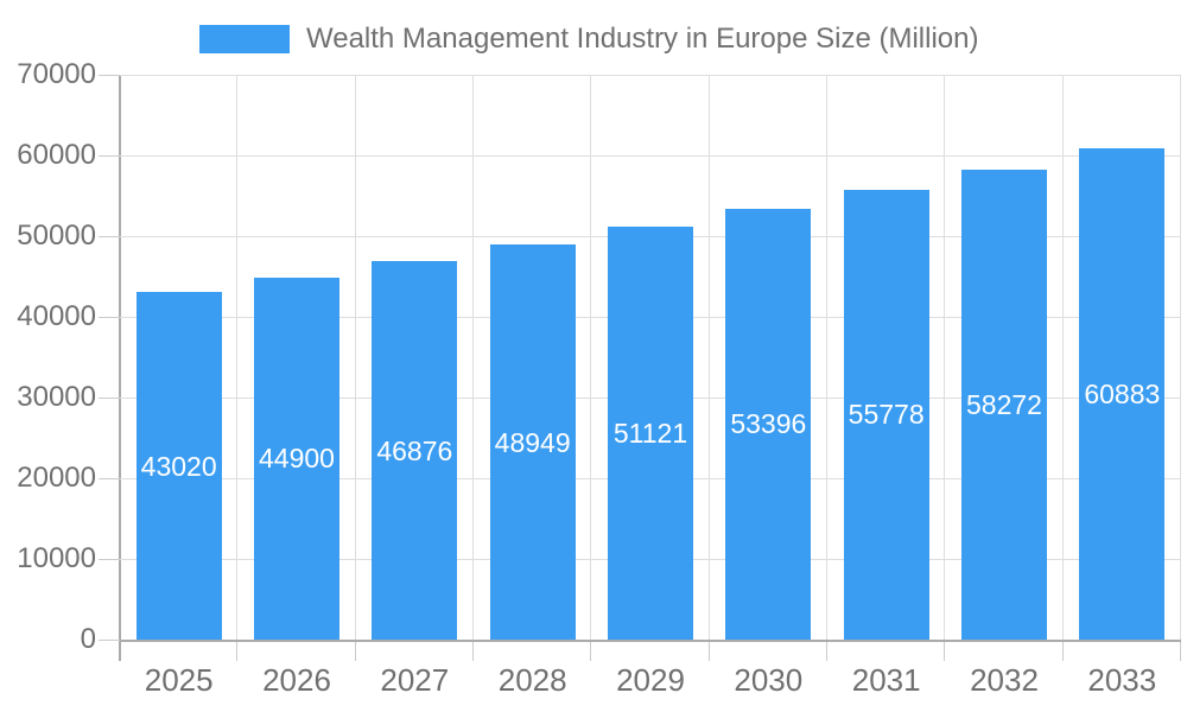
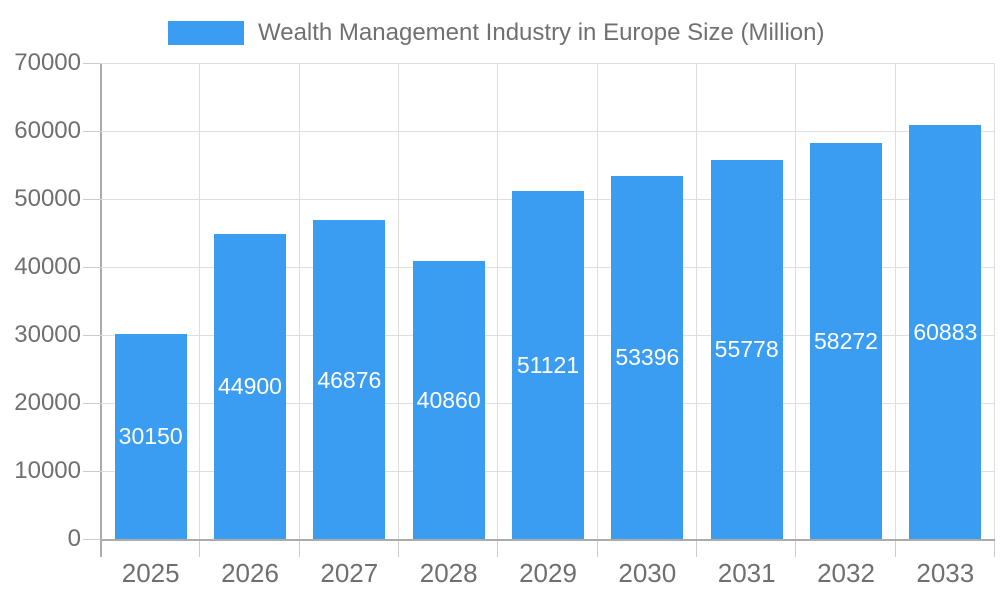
2025: 43020 -> 30150
2028: 48949 -> 40860
